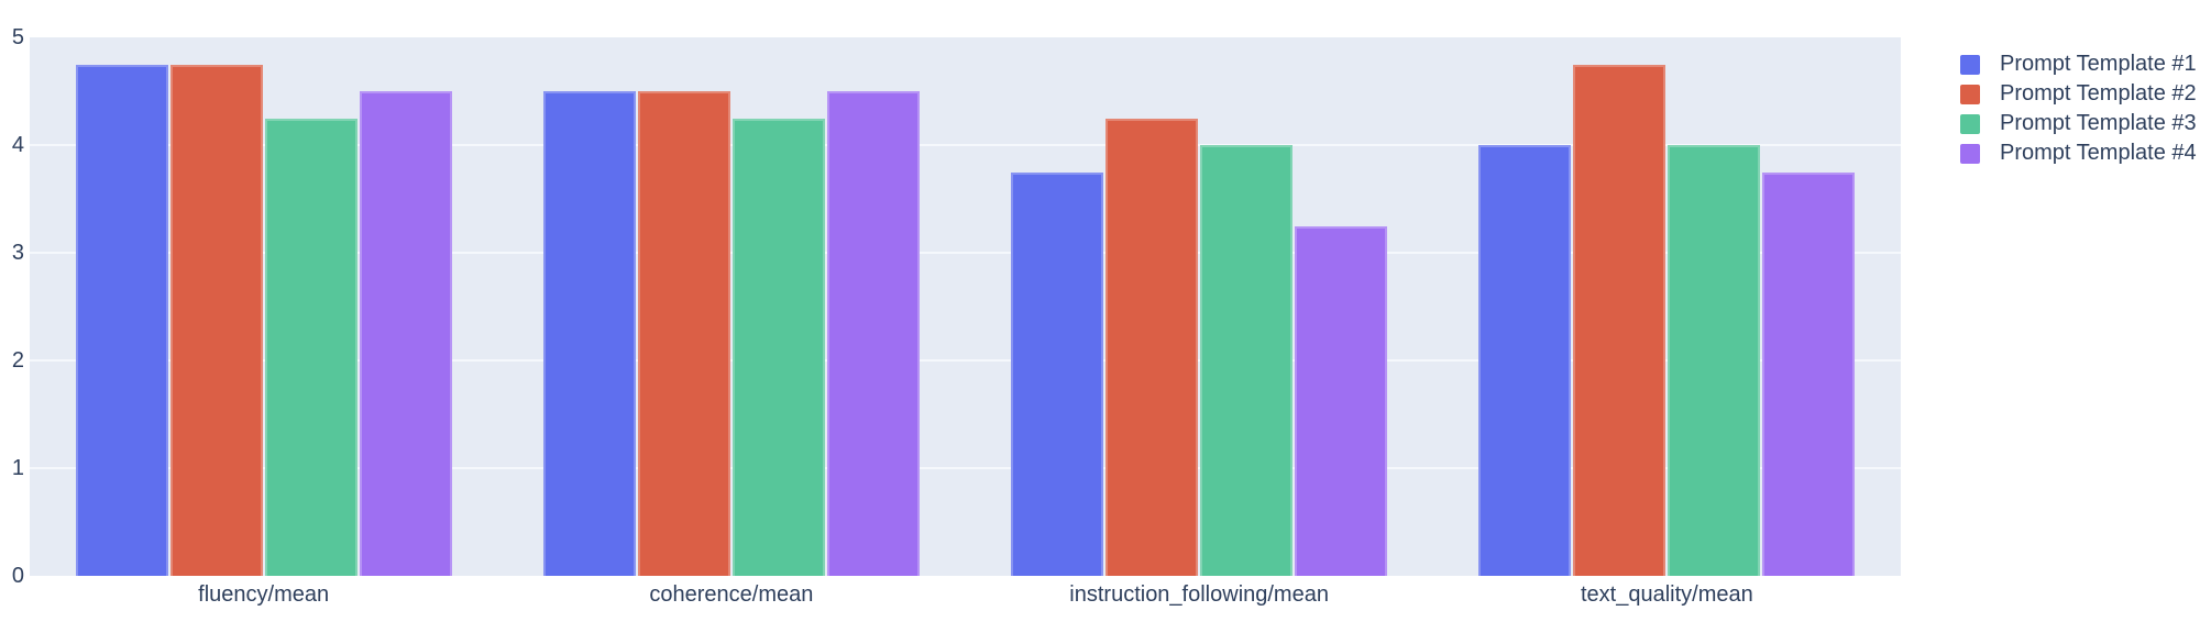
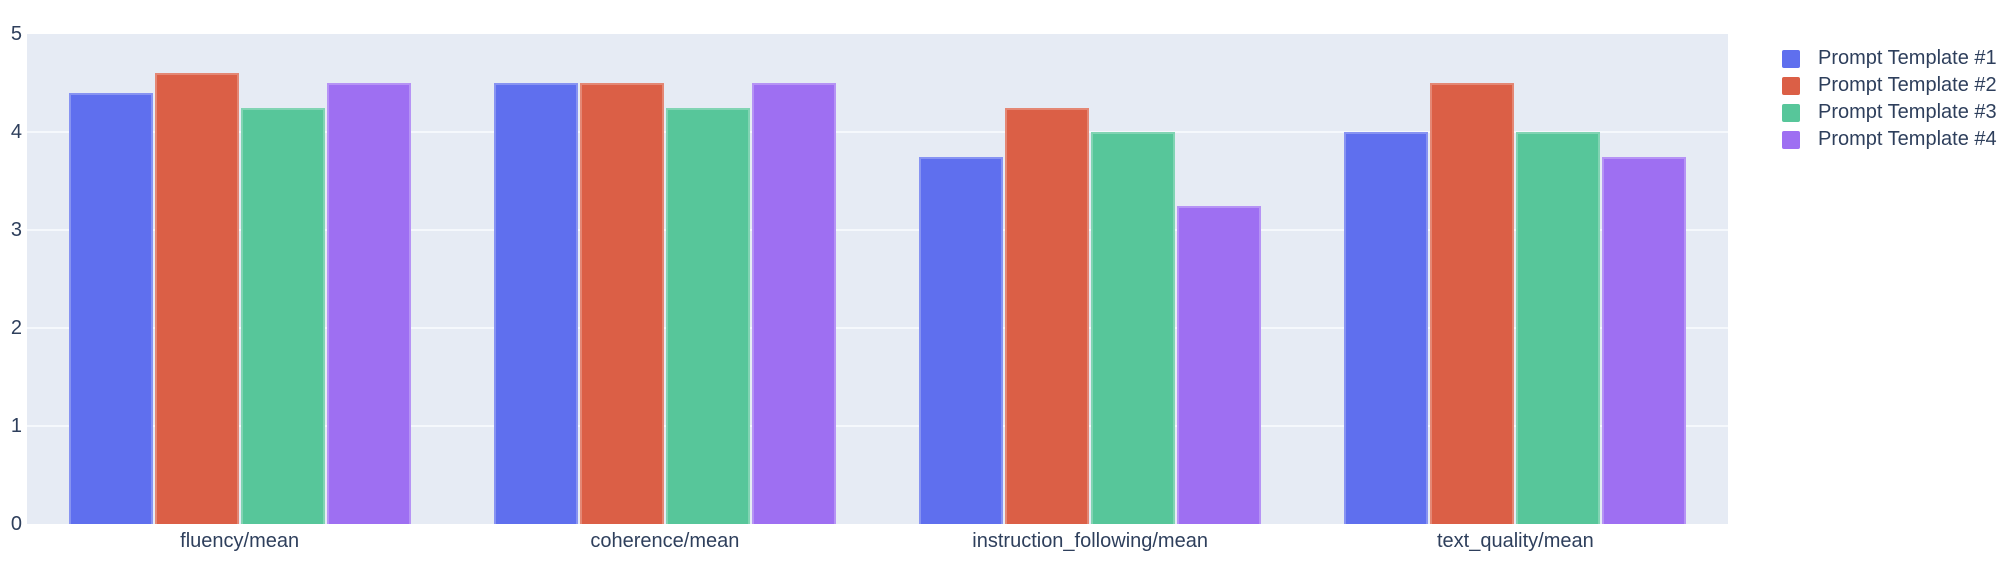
Prompt Template #1/fluency/mean: 4.8 -> 4.4
Prompt Template #2/fluency/mean: 4.8 -> 4.6
Prompt Template #2/text_quality/mean: 4.8 -> 4.5
